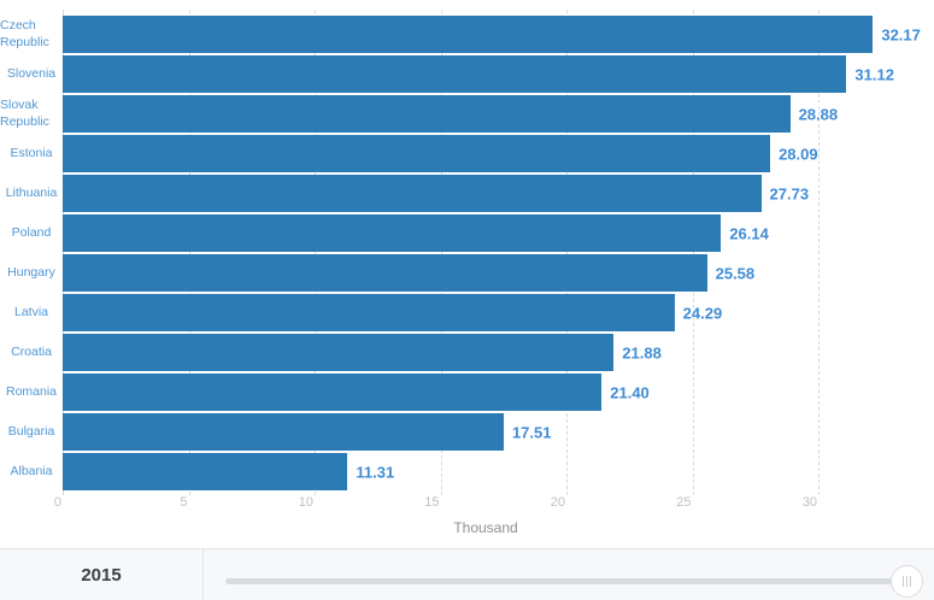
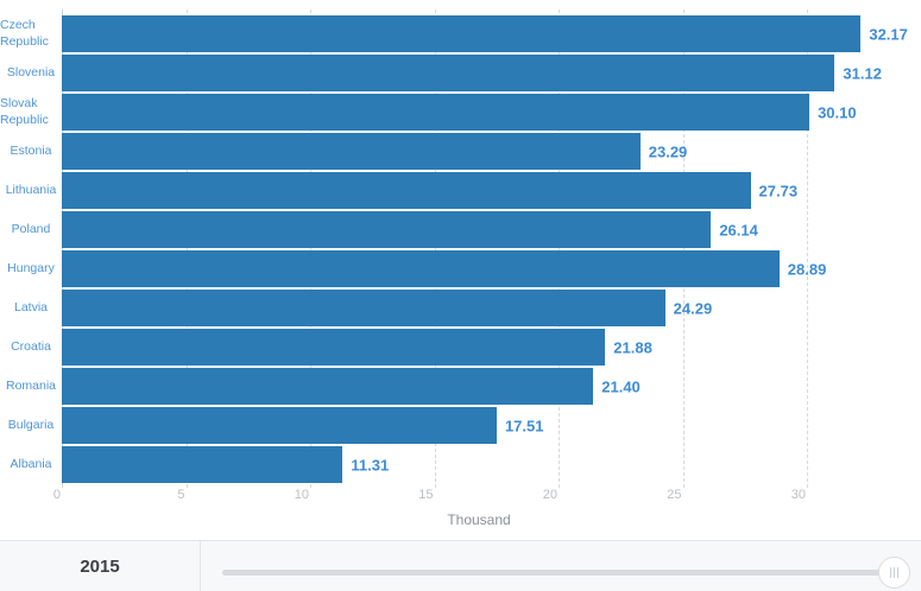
Slovak Republic: 28.88 -> 30.10
Estonia: 28.09 -> 23.29
Hungary: 25.58 -> 28.89
